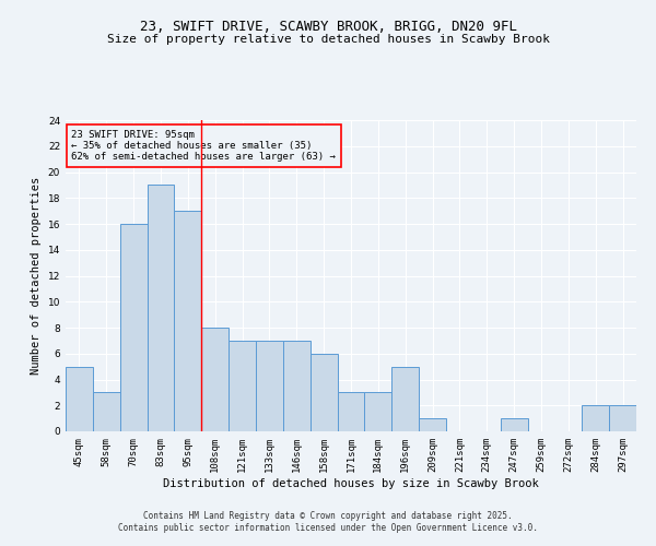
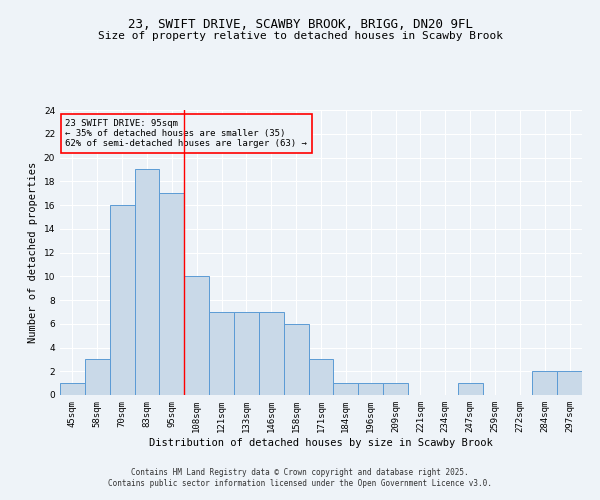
45sqm: 5 -> 1
108sqm: 8 -> 10
184sqm: 3 -> 1
196sqm: 5 -> 1
